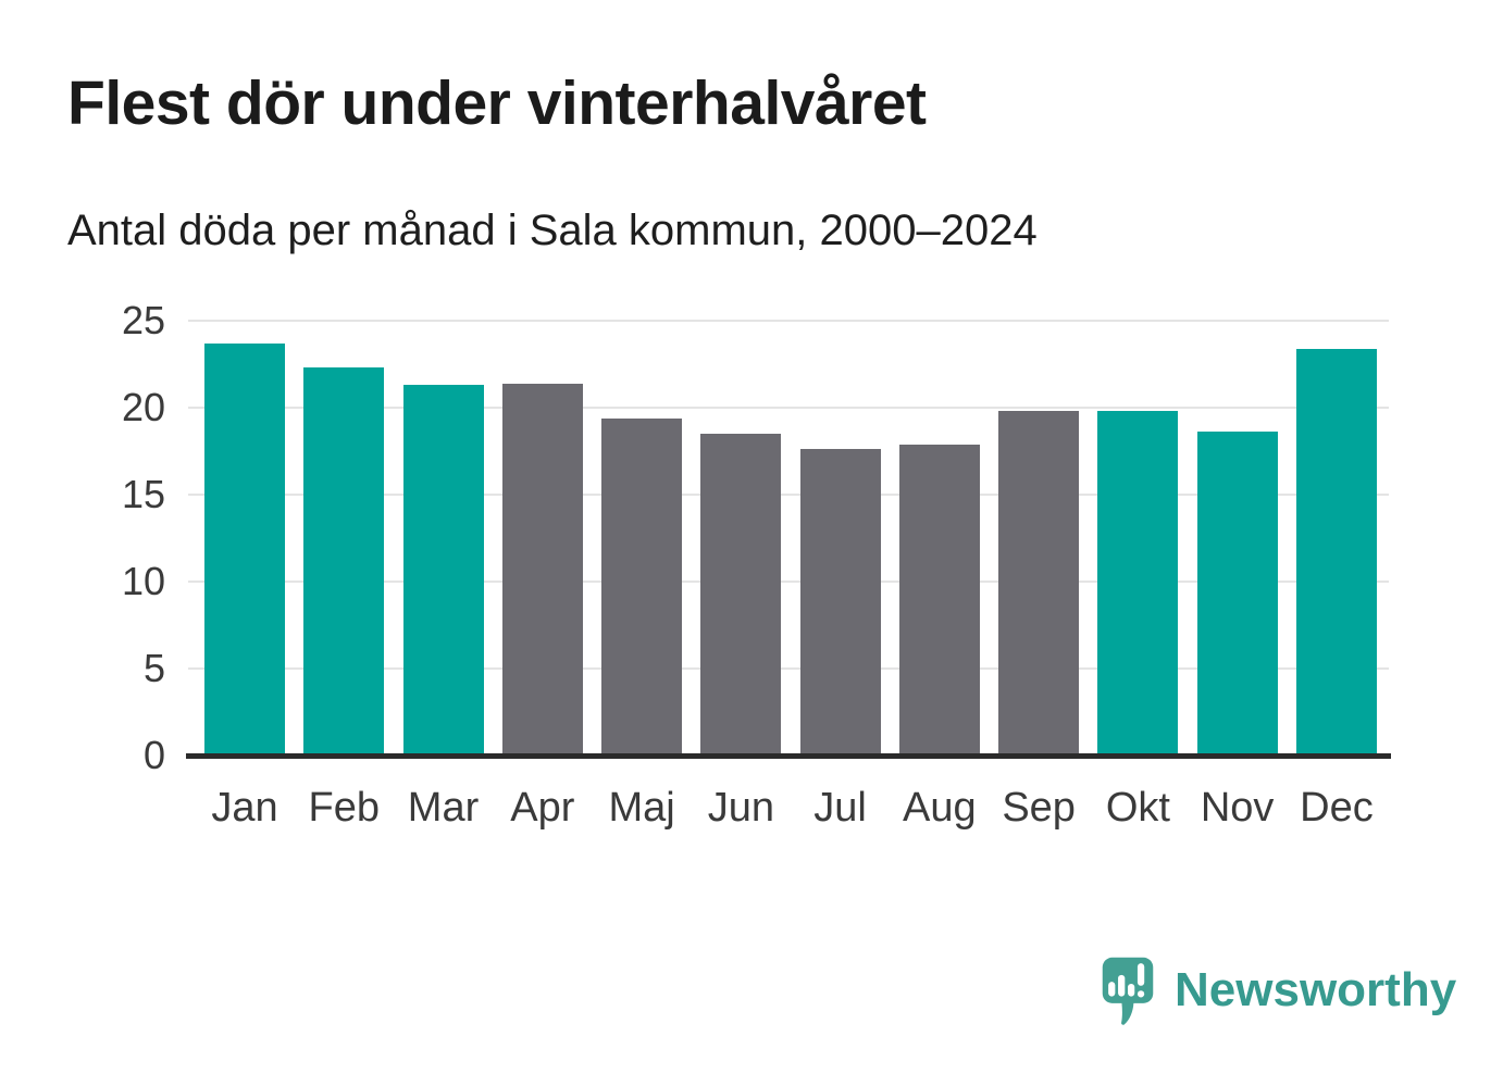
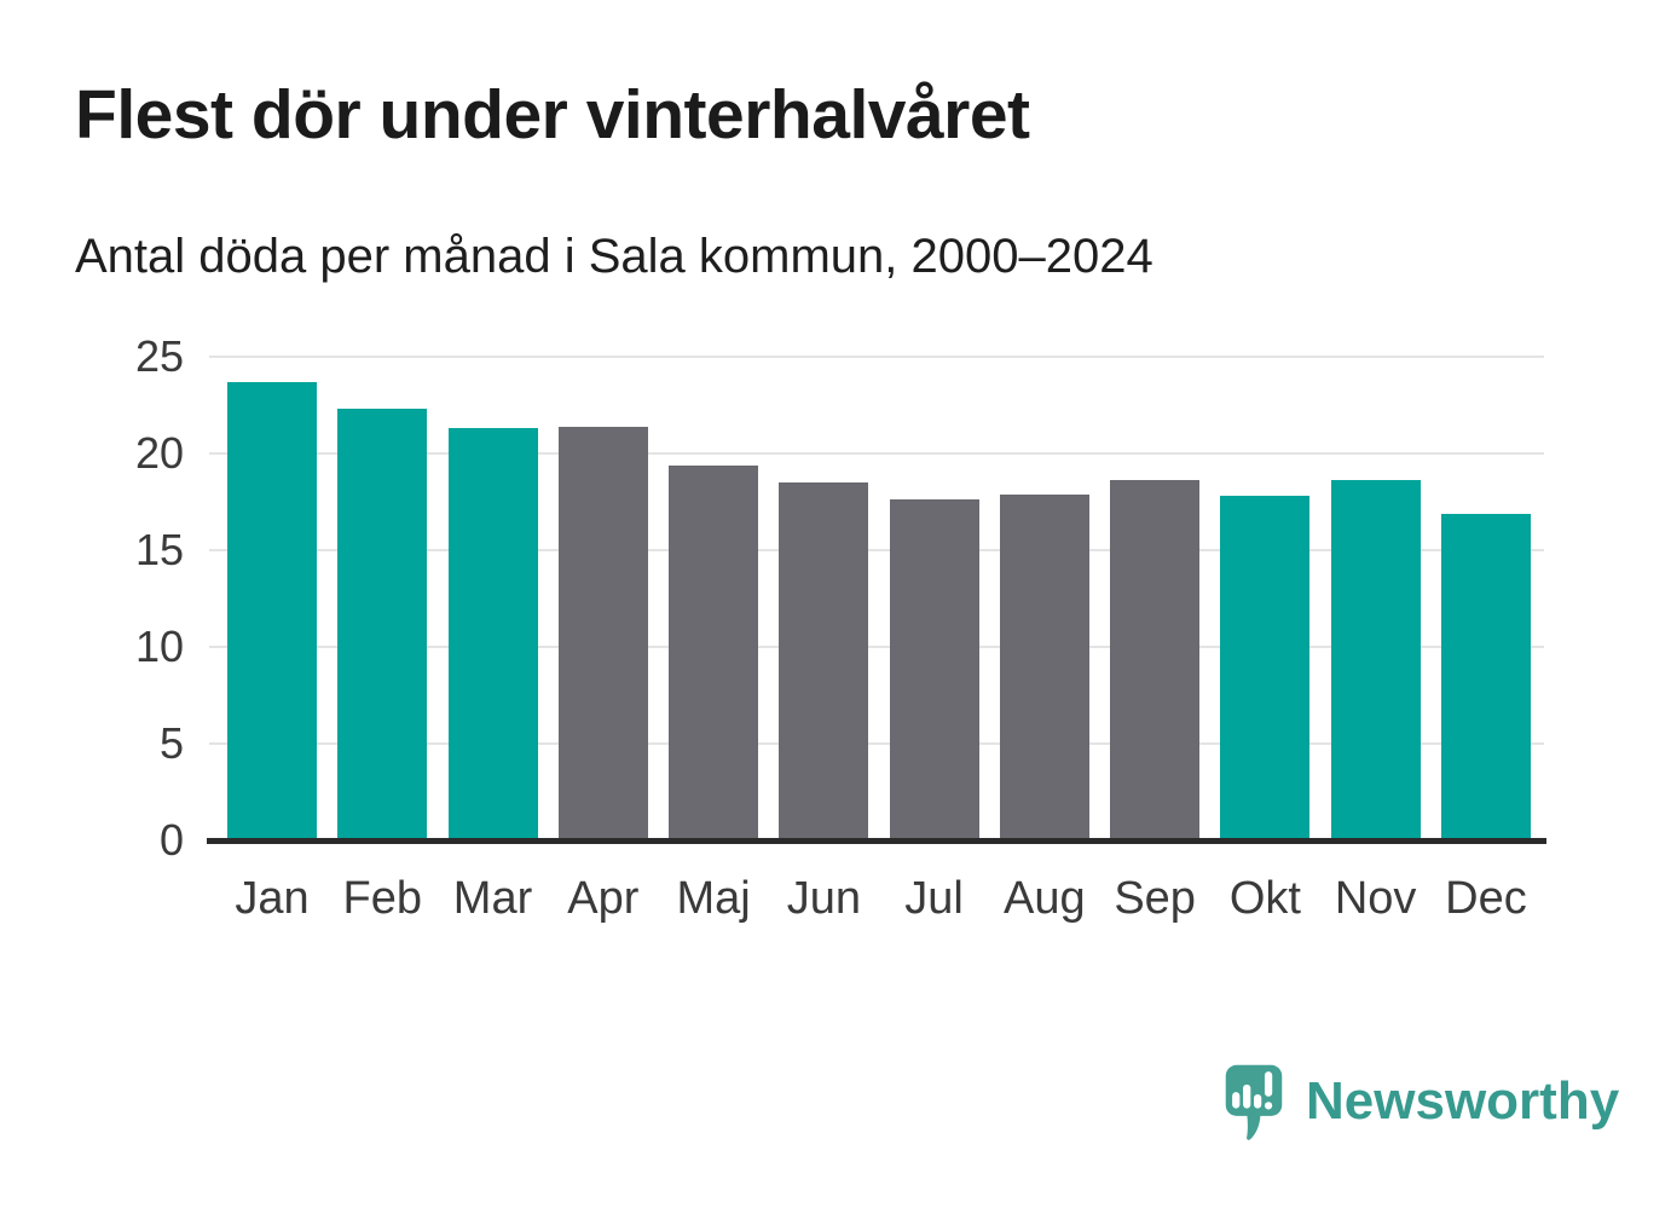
Sep: 19.8 -> 18.6
Okt: 19.8 -> 17.8
Dec: 23.4 -> 16.9
